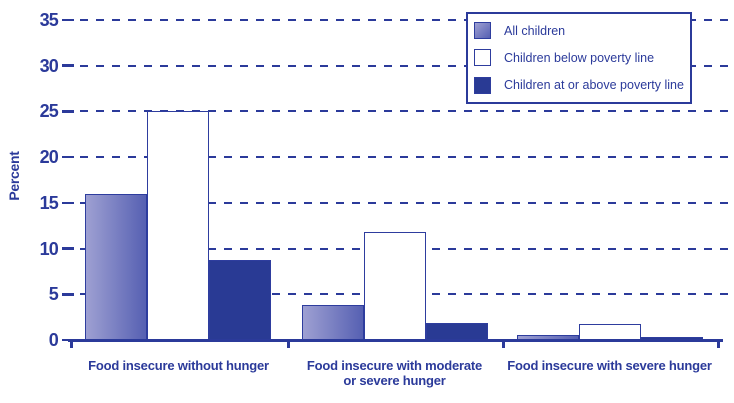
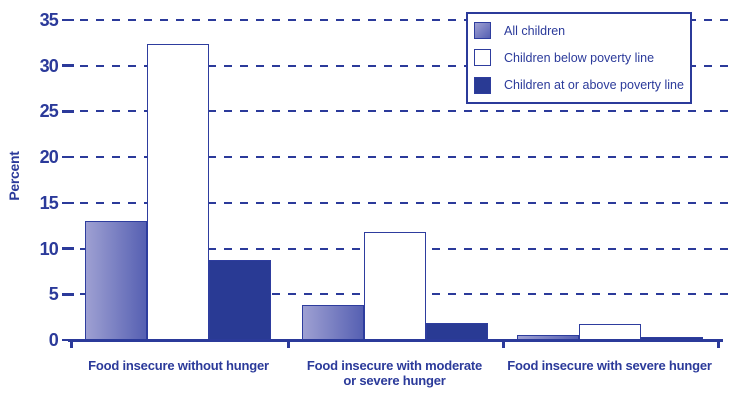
All children/Food insecure without hunger: 16 -> 13
Children below poverty line/Food insecure without hunger: 25 -> 32
